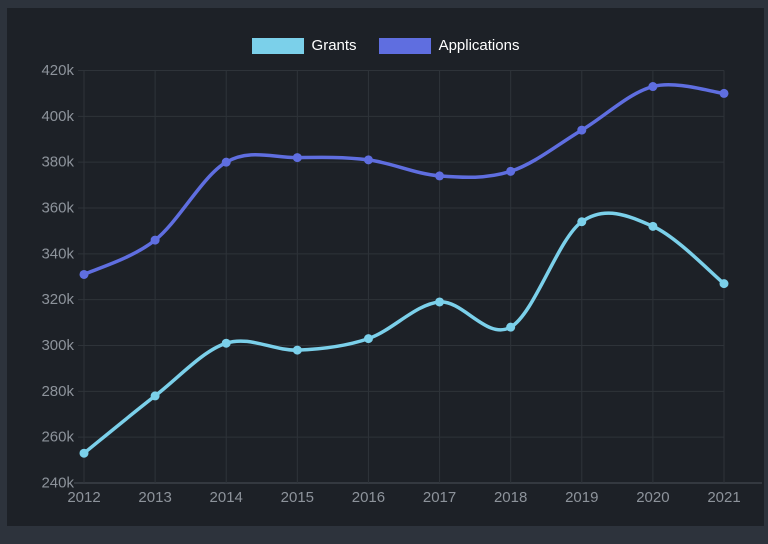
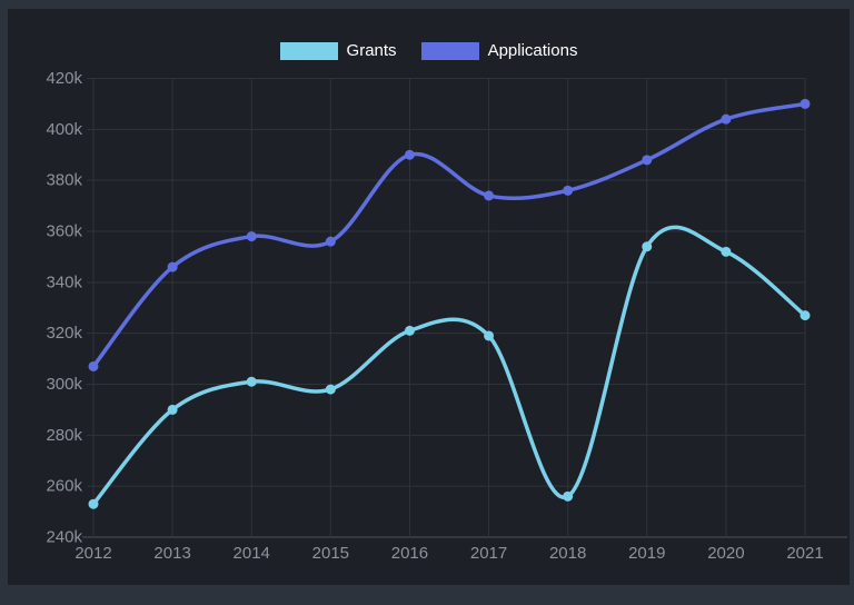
Applications/2012: 331k -> 307k
Grants/2013: 278k -> 290k
Applications/2014: 380k -> 358k
Applications/2015: 382k -> 356k
Grants/2016: 303k -> 321k
Applications/2016: 381k -> 390k
Grants/2018: 308k -> 256k
Applications/2019: 394k -> 388k
Applications/2020: 413k -> 404k
